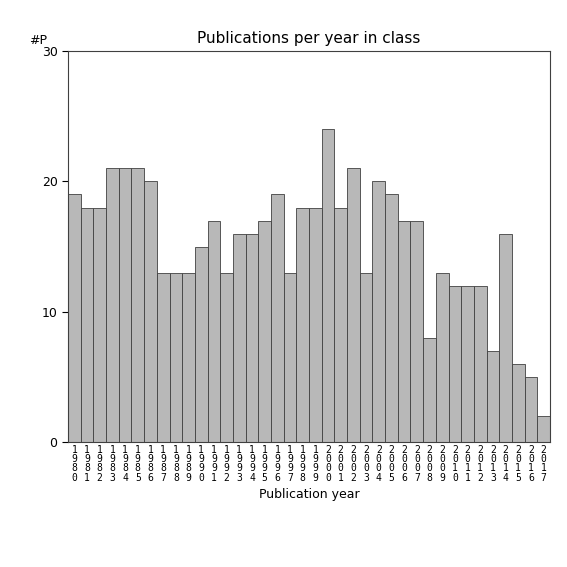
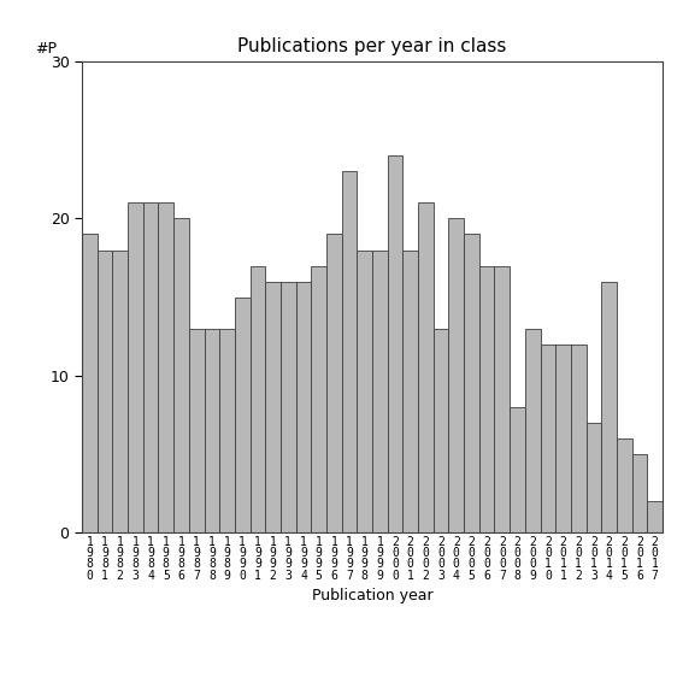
1 9 9 2: 13 -> 16
1 9 9 7: 13 -> 23
